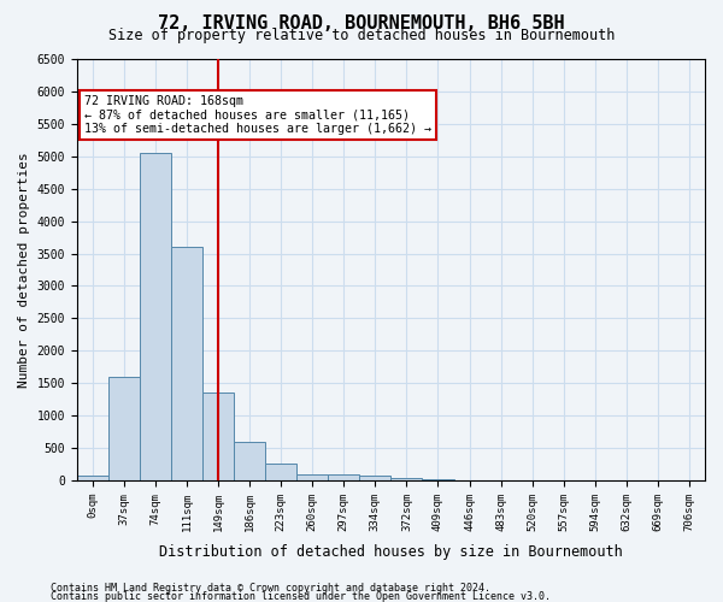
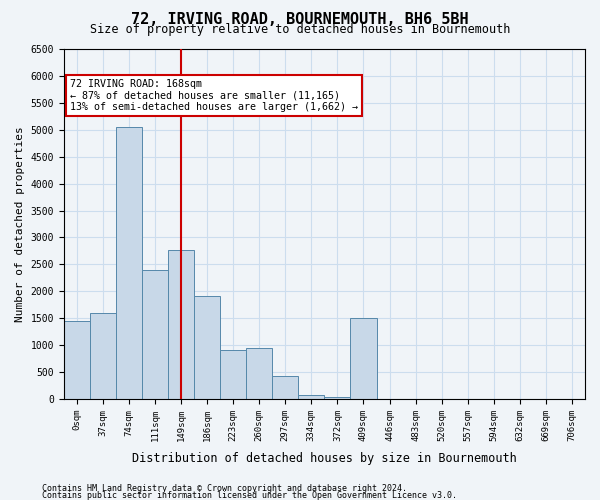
0sqm: 80 -> 1440
111sqm: 3600 -> 2400
149sqm: 1350 -> 2760
186sqm: 600 -> 1920
223sqm: 250 -> 900
260sqm: 100 -> 940
297sqm: 100 -> 420
409sqm: 10 -> 1500
